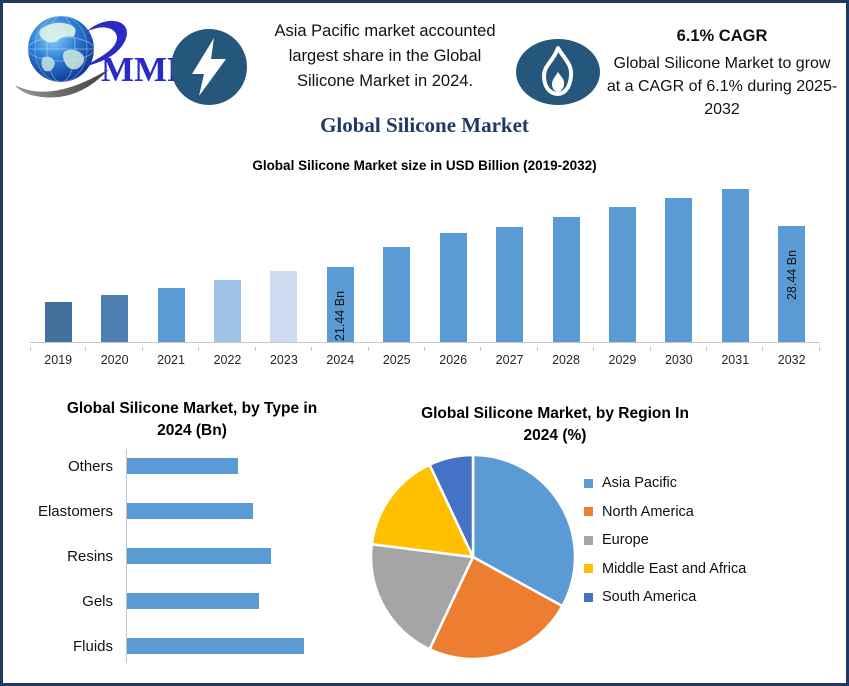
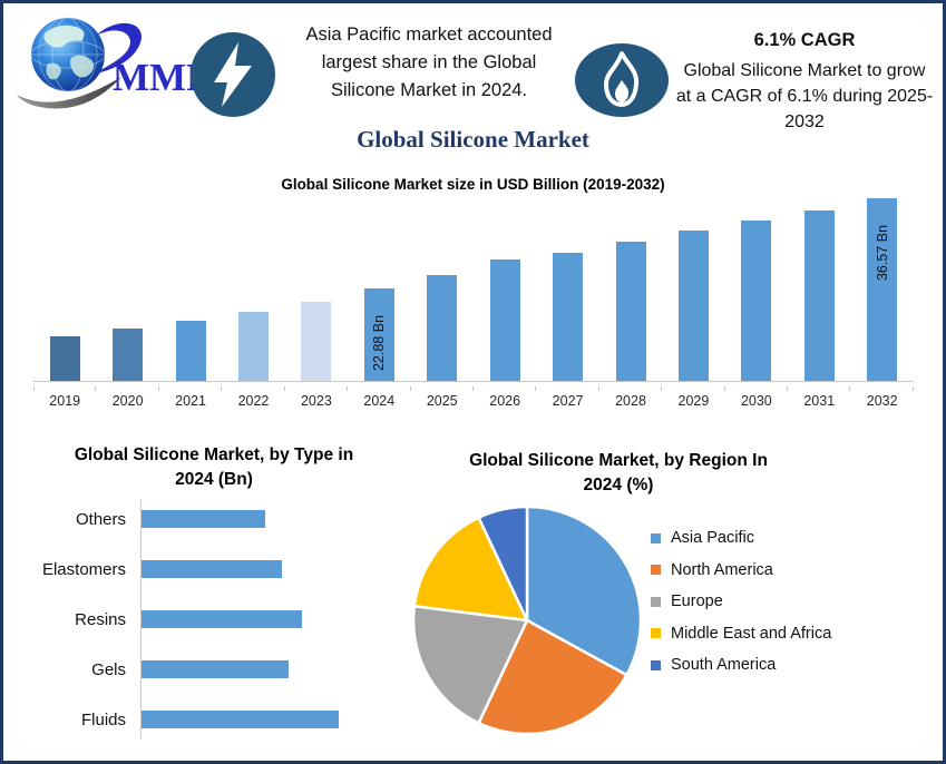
Global Silicone Market size in USD Billion (2019-2032)/2024: 21.44 -> 22.88
Global Silicone Market size in USD Billion (2019-2032)/2032: 28.44 -> 36.57
